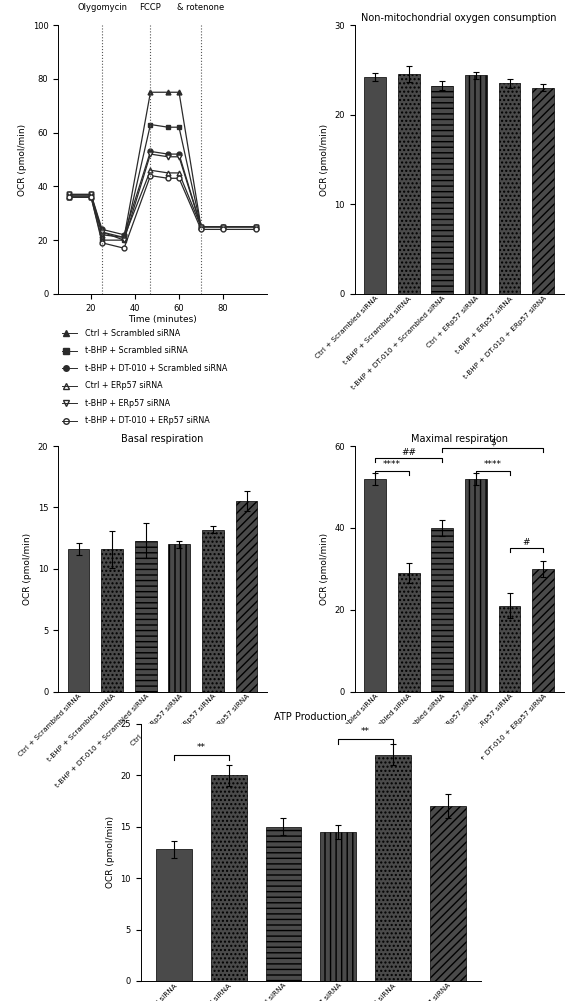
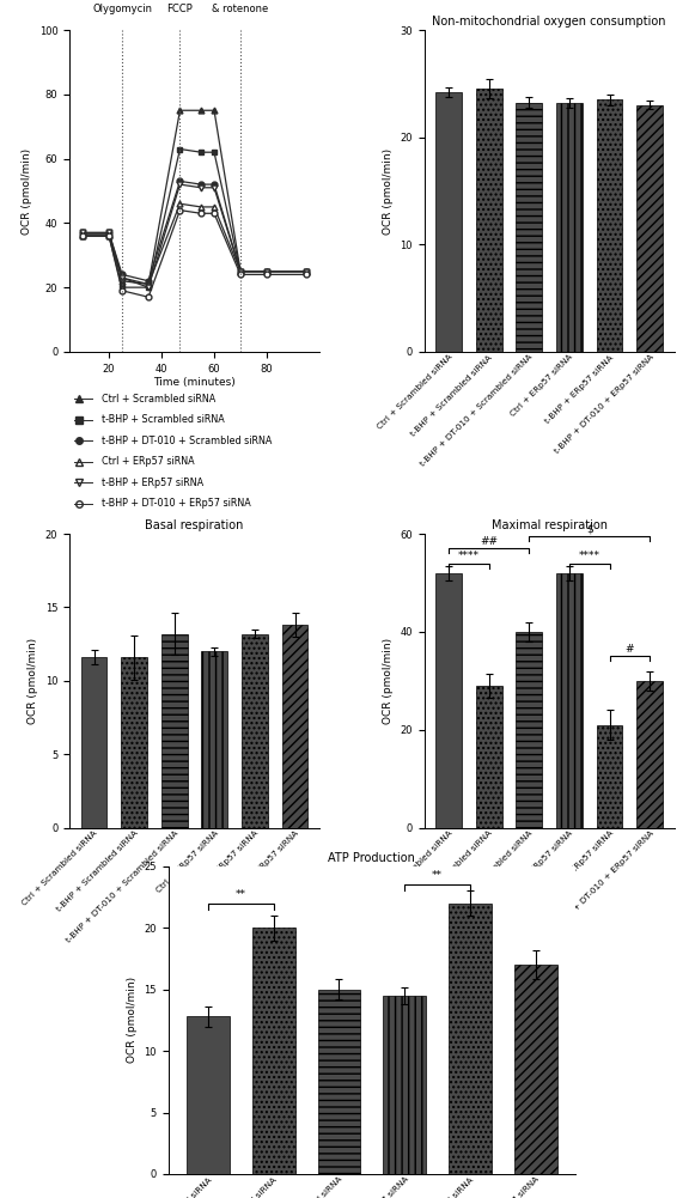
Non-mitochondrial oxygen consumption/Ctrl + ERp57 siRNA: 24.4 -> 23.2
Basal respiration/t-BHP + DT-010 + Scrambled siRNA: 12.3 -> 13.2
Basal respiration/t-BHP + DT-010 + ERp57 siRNA: 15.5 -> 13.8
